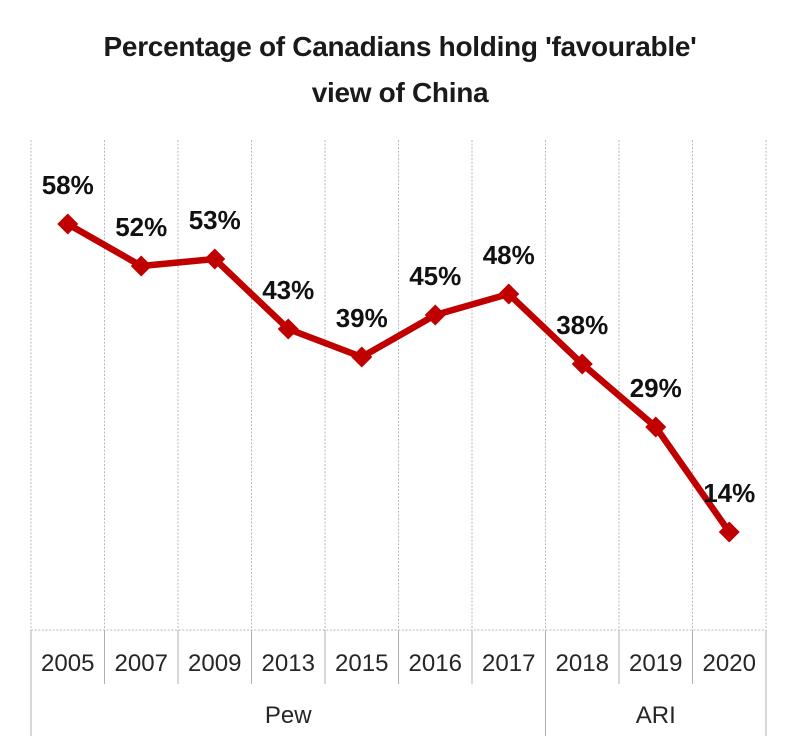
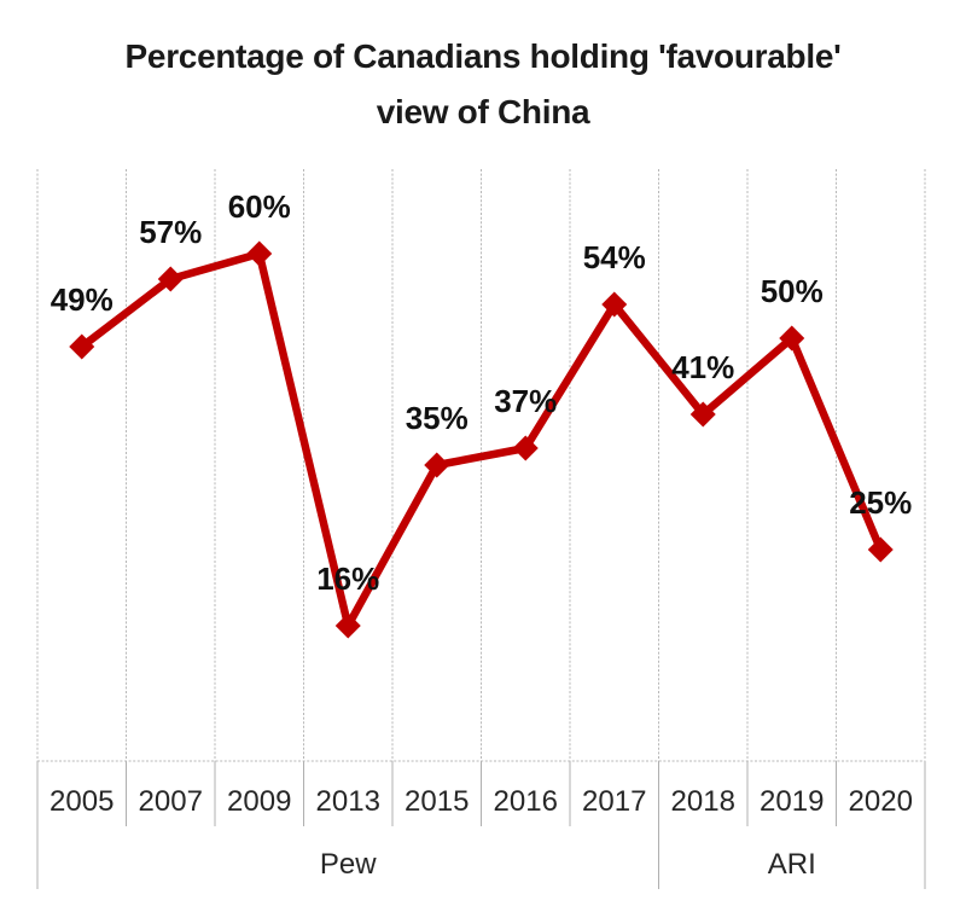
2005: 58% -> 49%
2007: 52% -> 57%
2009: 53% -> 60%
2013: 43% -> 16%
2015: 39% -> 35%
2016: 45% -> 37%
2017: 48% -> 54%
2018: 38% -> 41%
2019: 29% -> 50%
2020: 14% -> 25%
